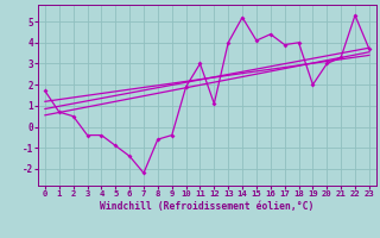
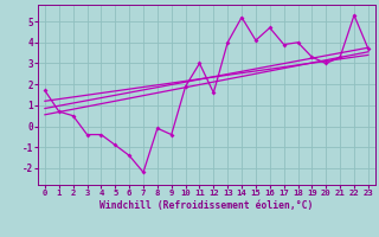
8: -0.6 -> -0.1
12: 1.1 -> 1.6
16: 4.4 -> 4.7
19: 2.0 -> 3.3
